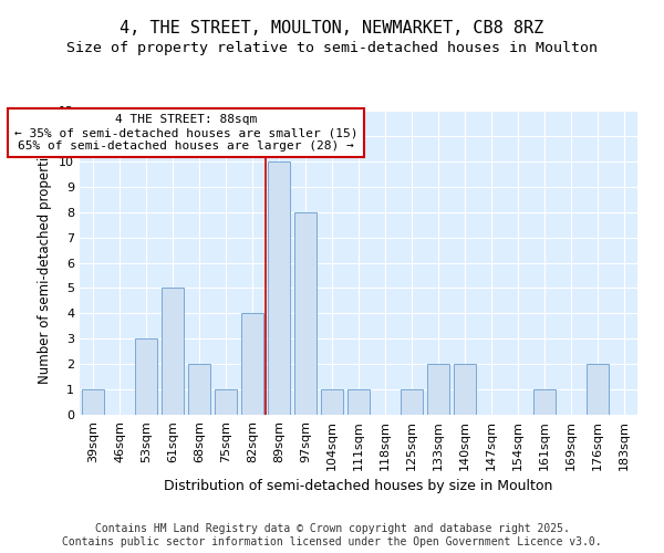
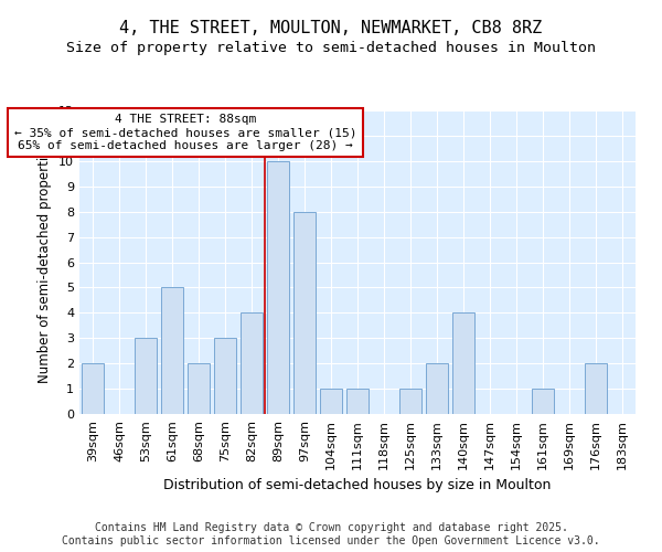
39sqm: 1 -> 2
75sqm: 1 -> 3
140sqm: 2 -> 4
